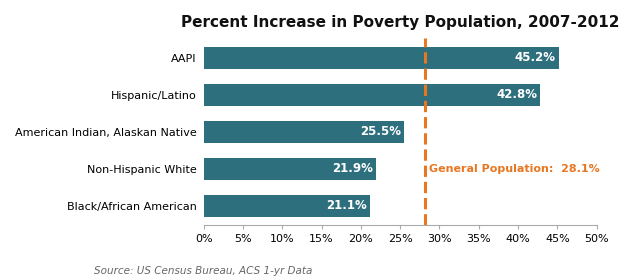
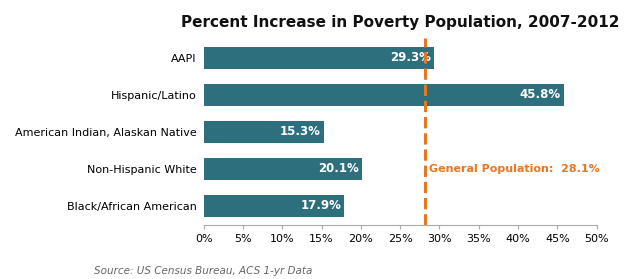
AAPI: 45.2% -> 29.3%
Hispanic/Latino: 42.8% -> 45.8%
American Indian, Alaskan Native: 25.5% -> 15.3%
Non-Hispanic White: 21.9% -> 20.1%
Black/African American: 21.1% -> 17.9%
